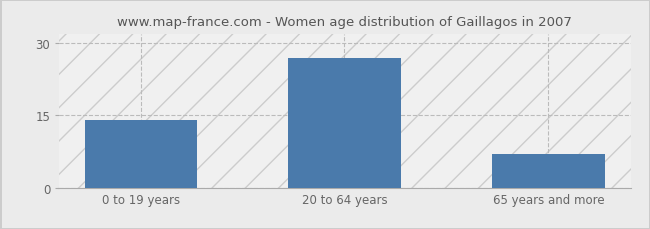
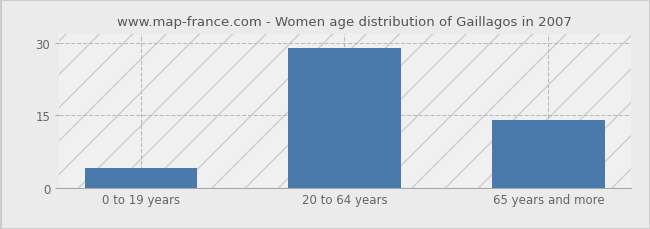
0 to 19 years: 14 -> 4
20 to 64 years: 27 -> 29
65 years and more: 7 -> 14
